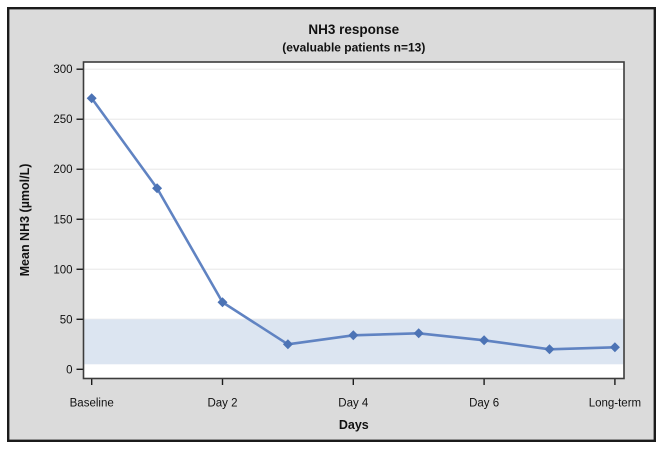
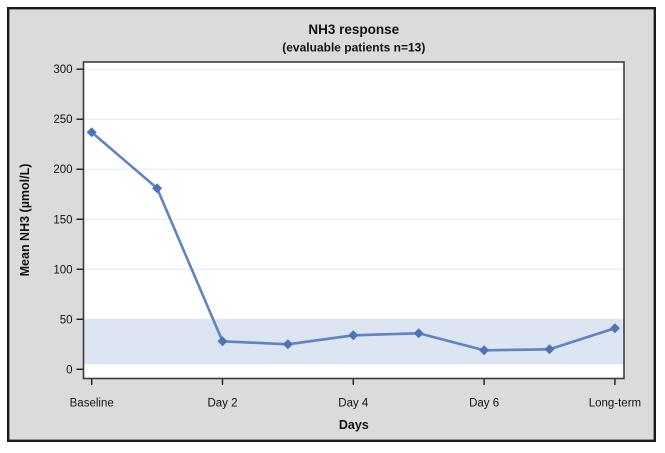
Baseline: 271 -> 237
Day 2: 67 -> 28
Day 6: 29 -> 19
Long-term: 22 -> 41
